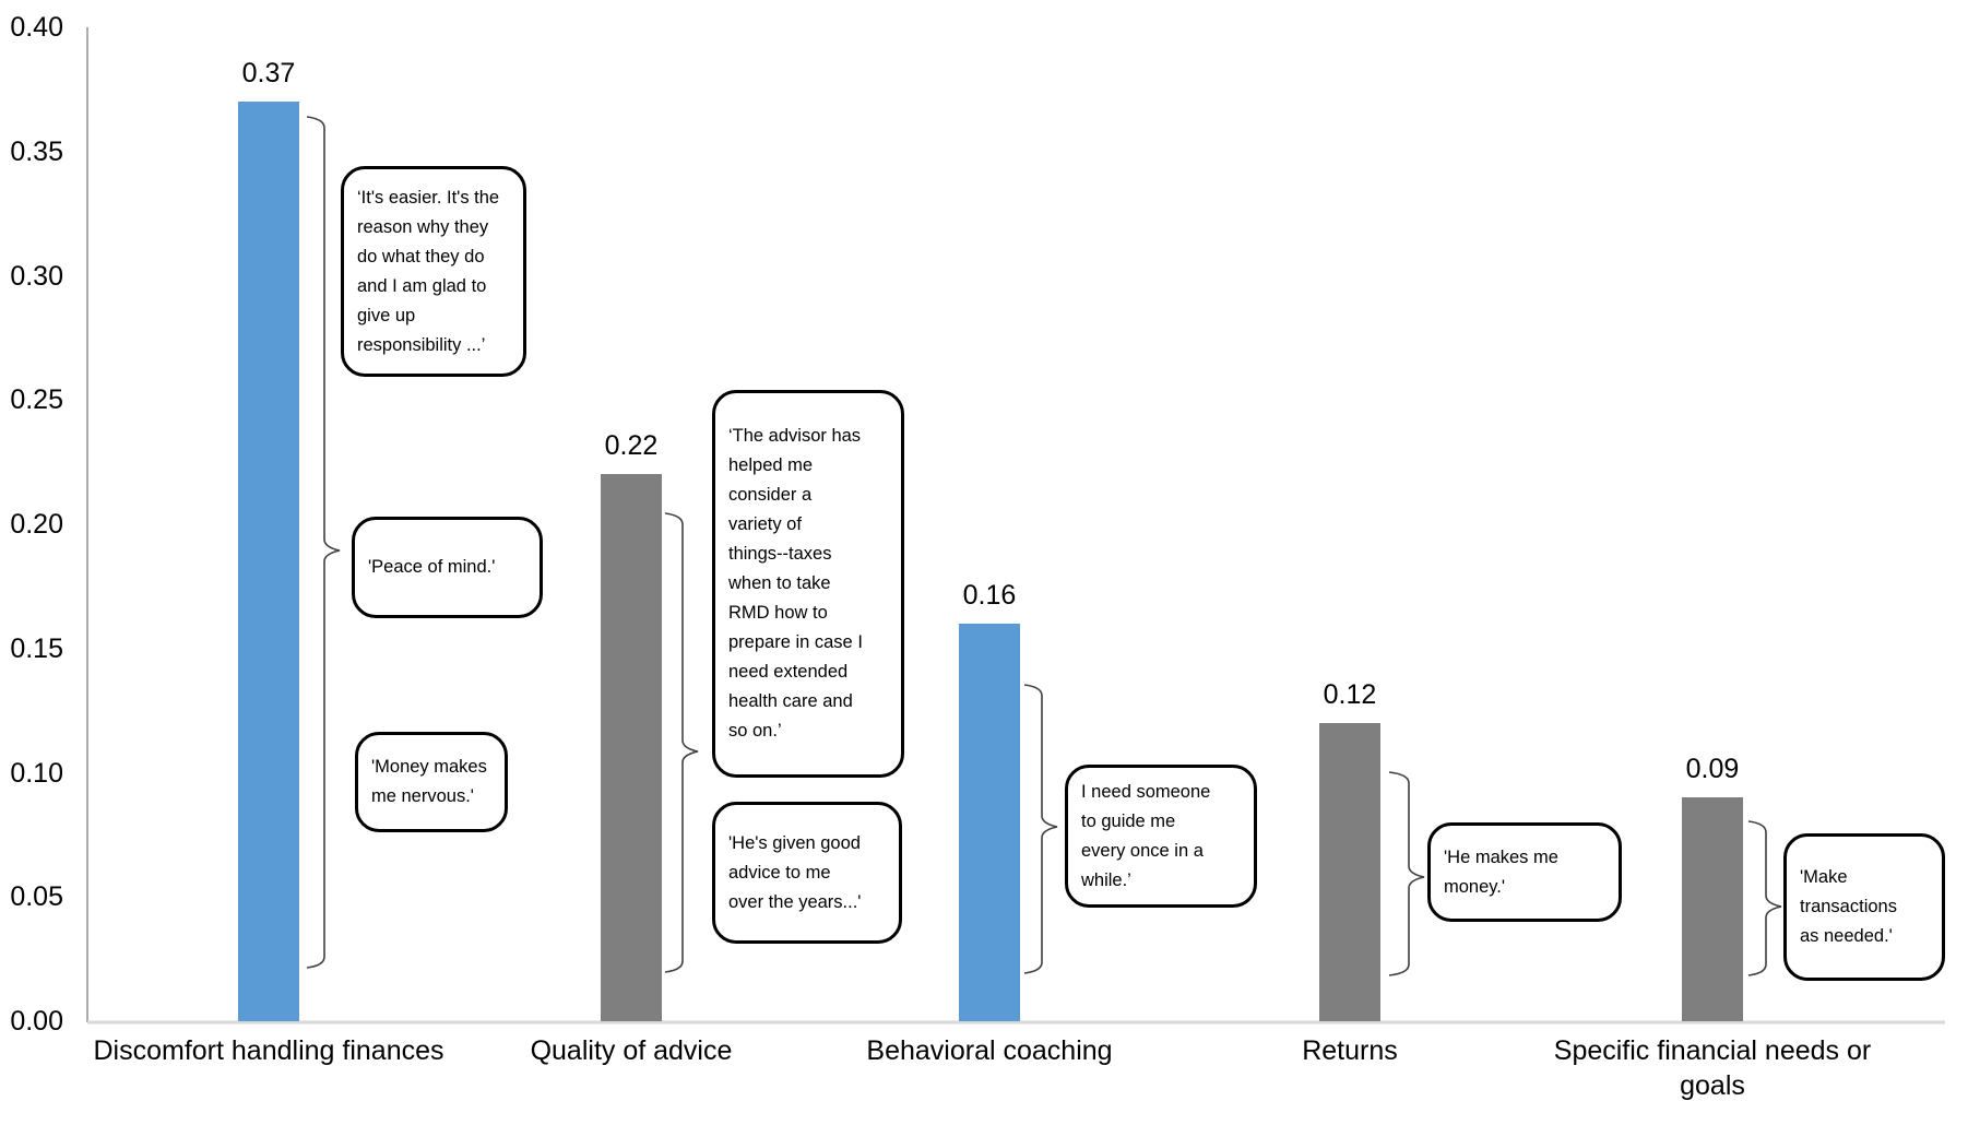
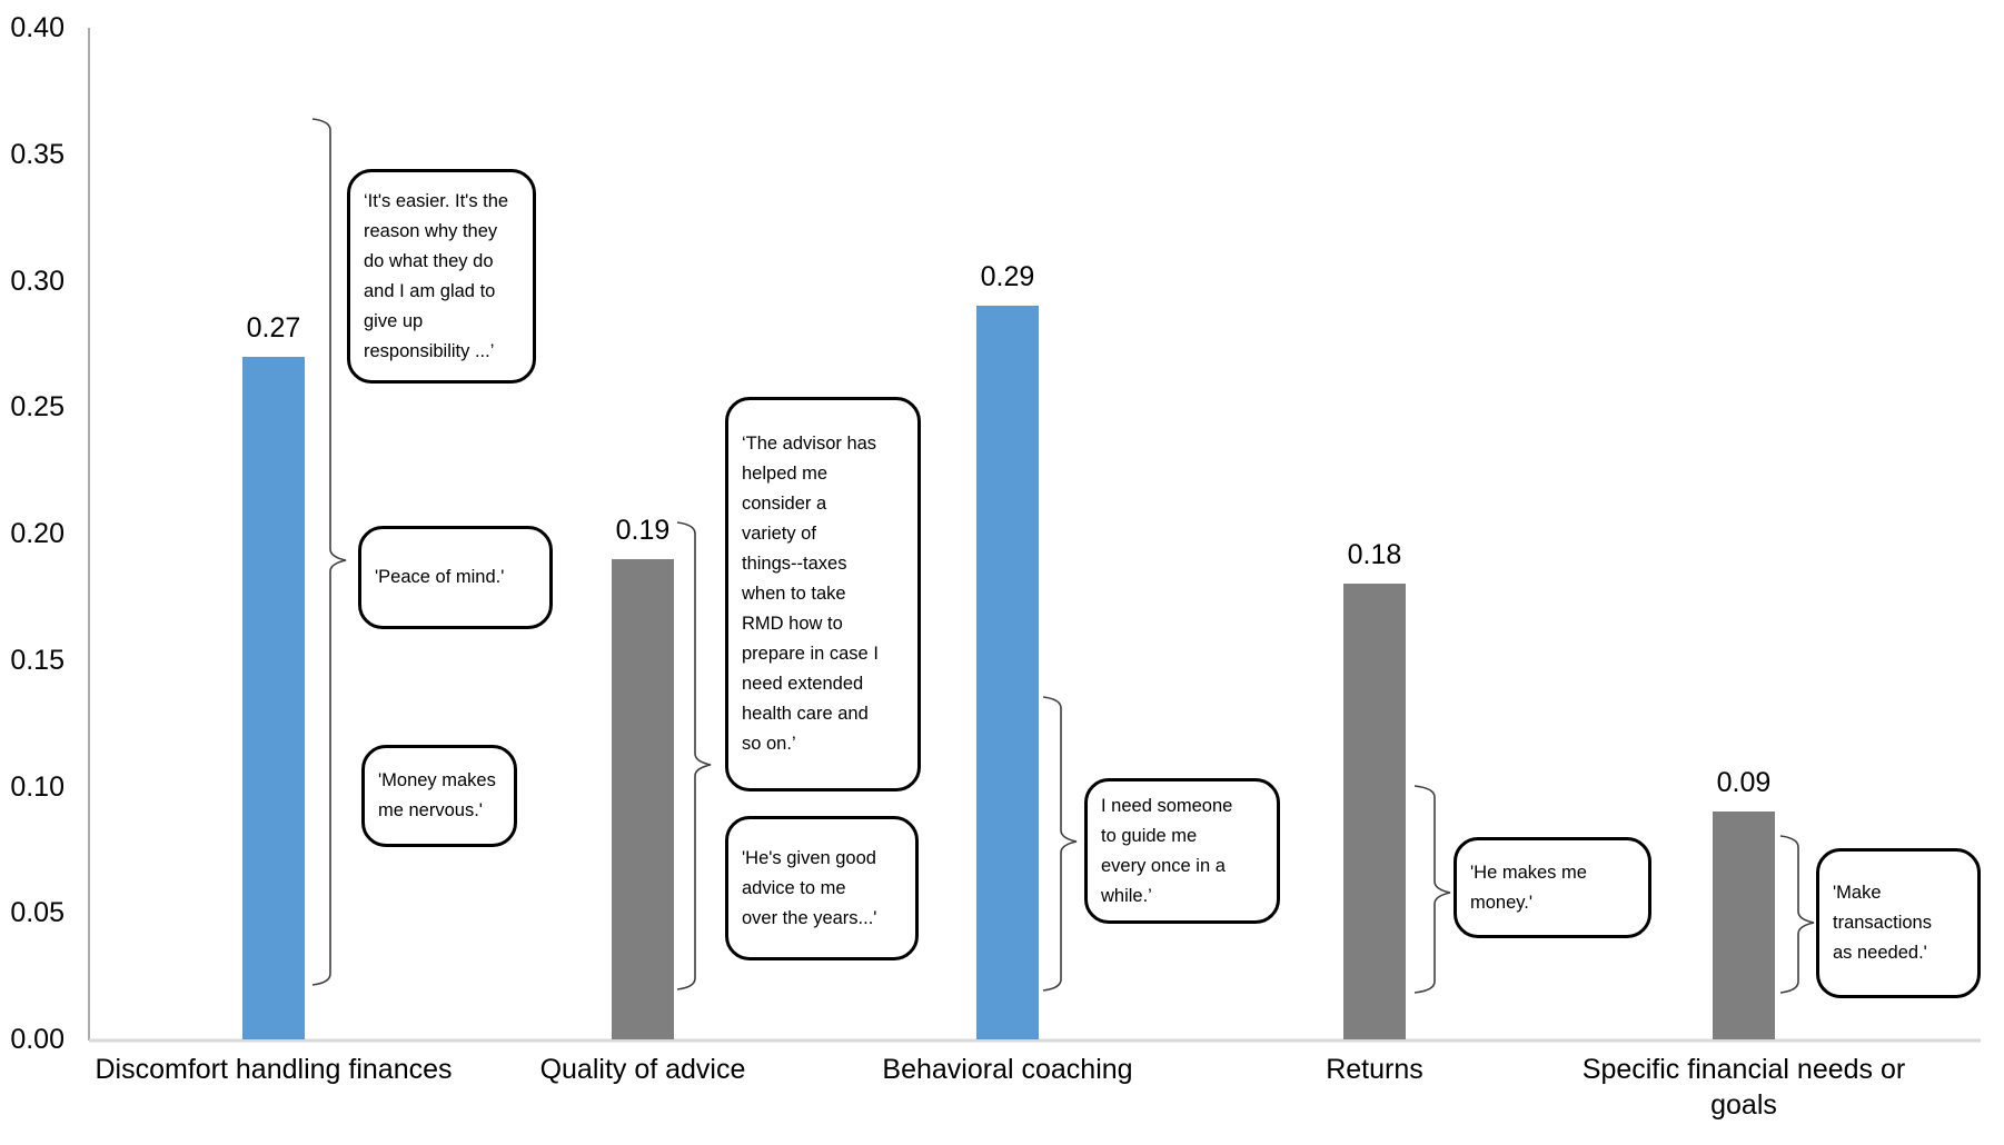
Discomfort handling finances: 0.37 -> 0.27
Quality of advice: 0.22 -> 0.19
Behavioral coaching: 0.16 -> 0.29
Returns: 0.12 -> 0.18
